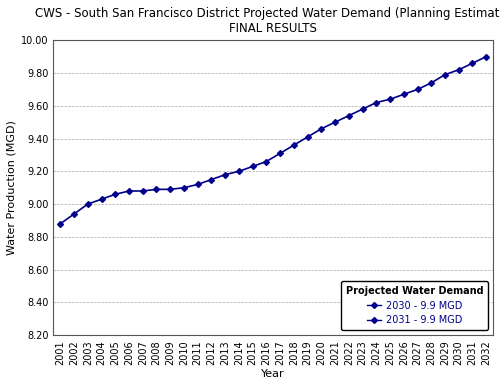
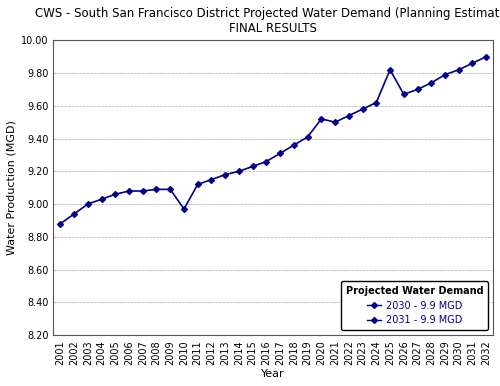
2010: 9.10 -> 8.97
2020: 9.46 -> 9.52
2025: 9.64 -> 9.82
